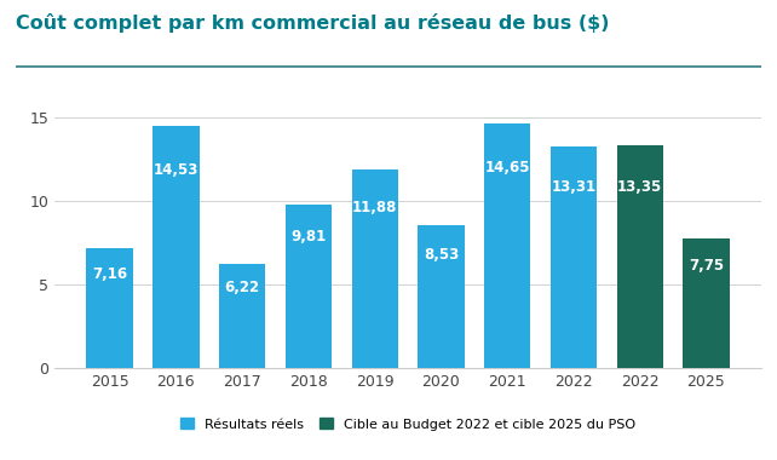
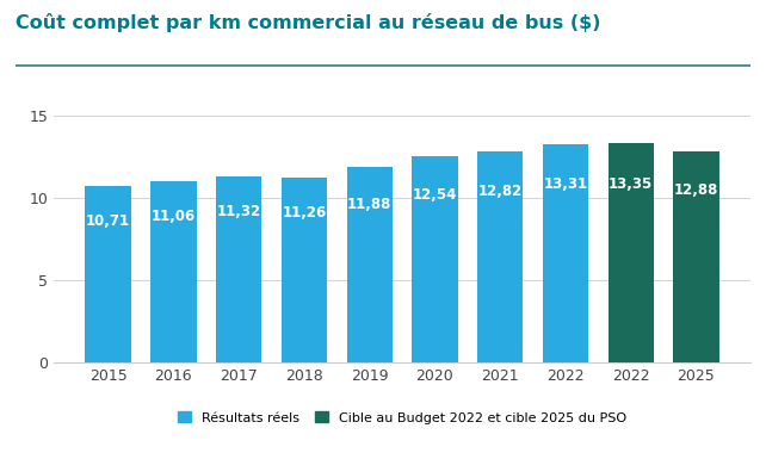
2015: 7,16 -> 10,71
2016: 14,53 -> 11,06
2017: 6,22 -> 11,32
2018: 9,81 -> 11,26
2020: 8,53 -> 12,54
2021: 14,65 -> 12,82
2025: 7,75 -> 12,88
